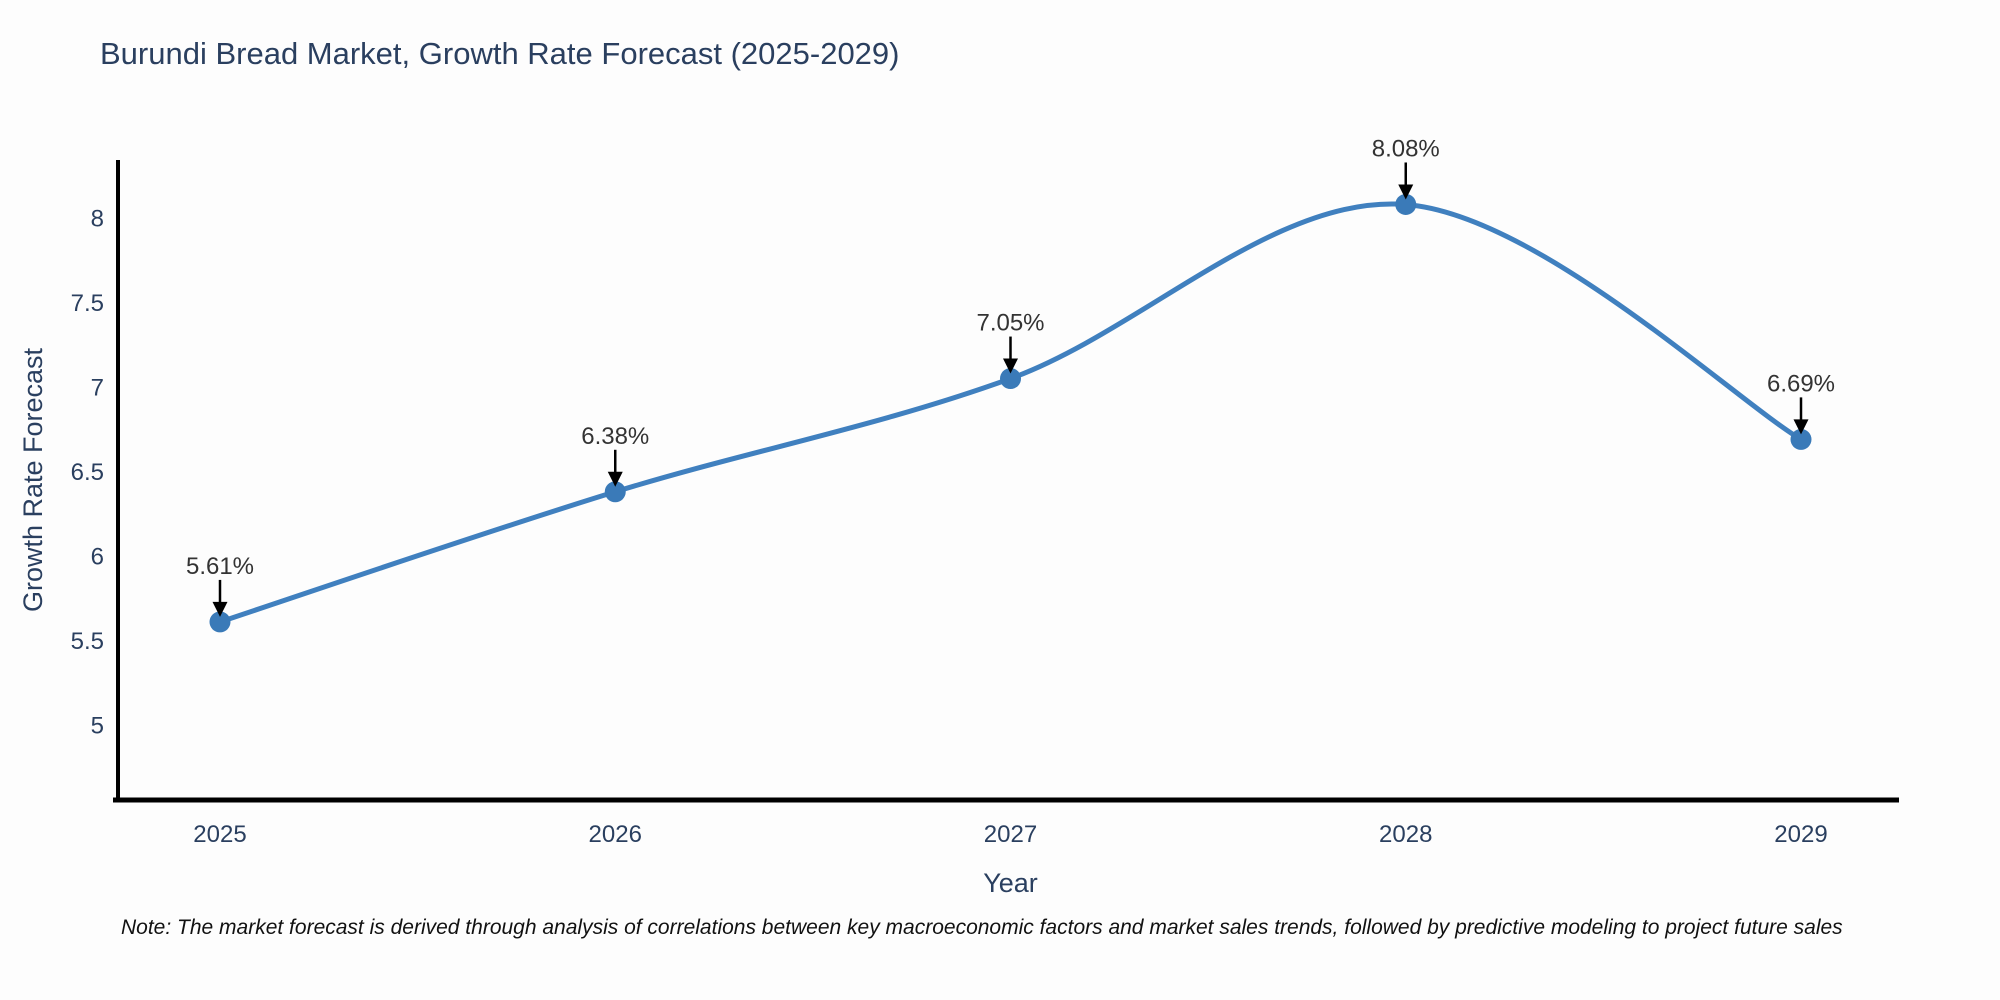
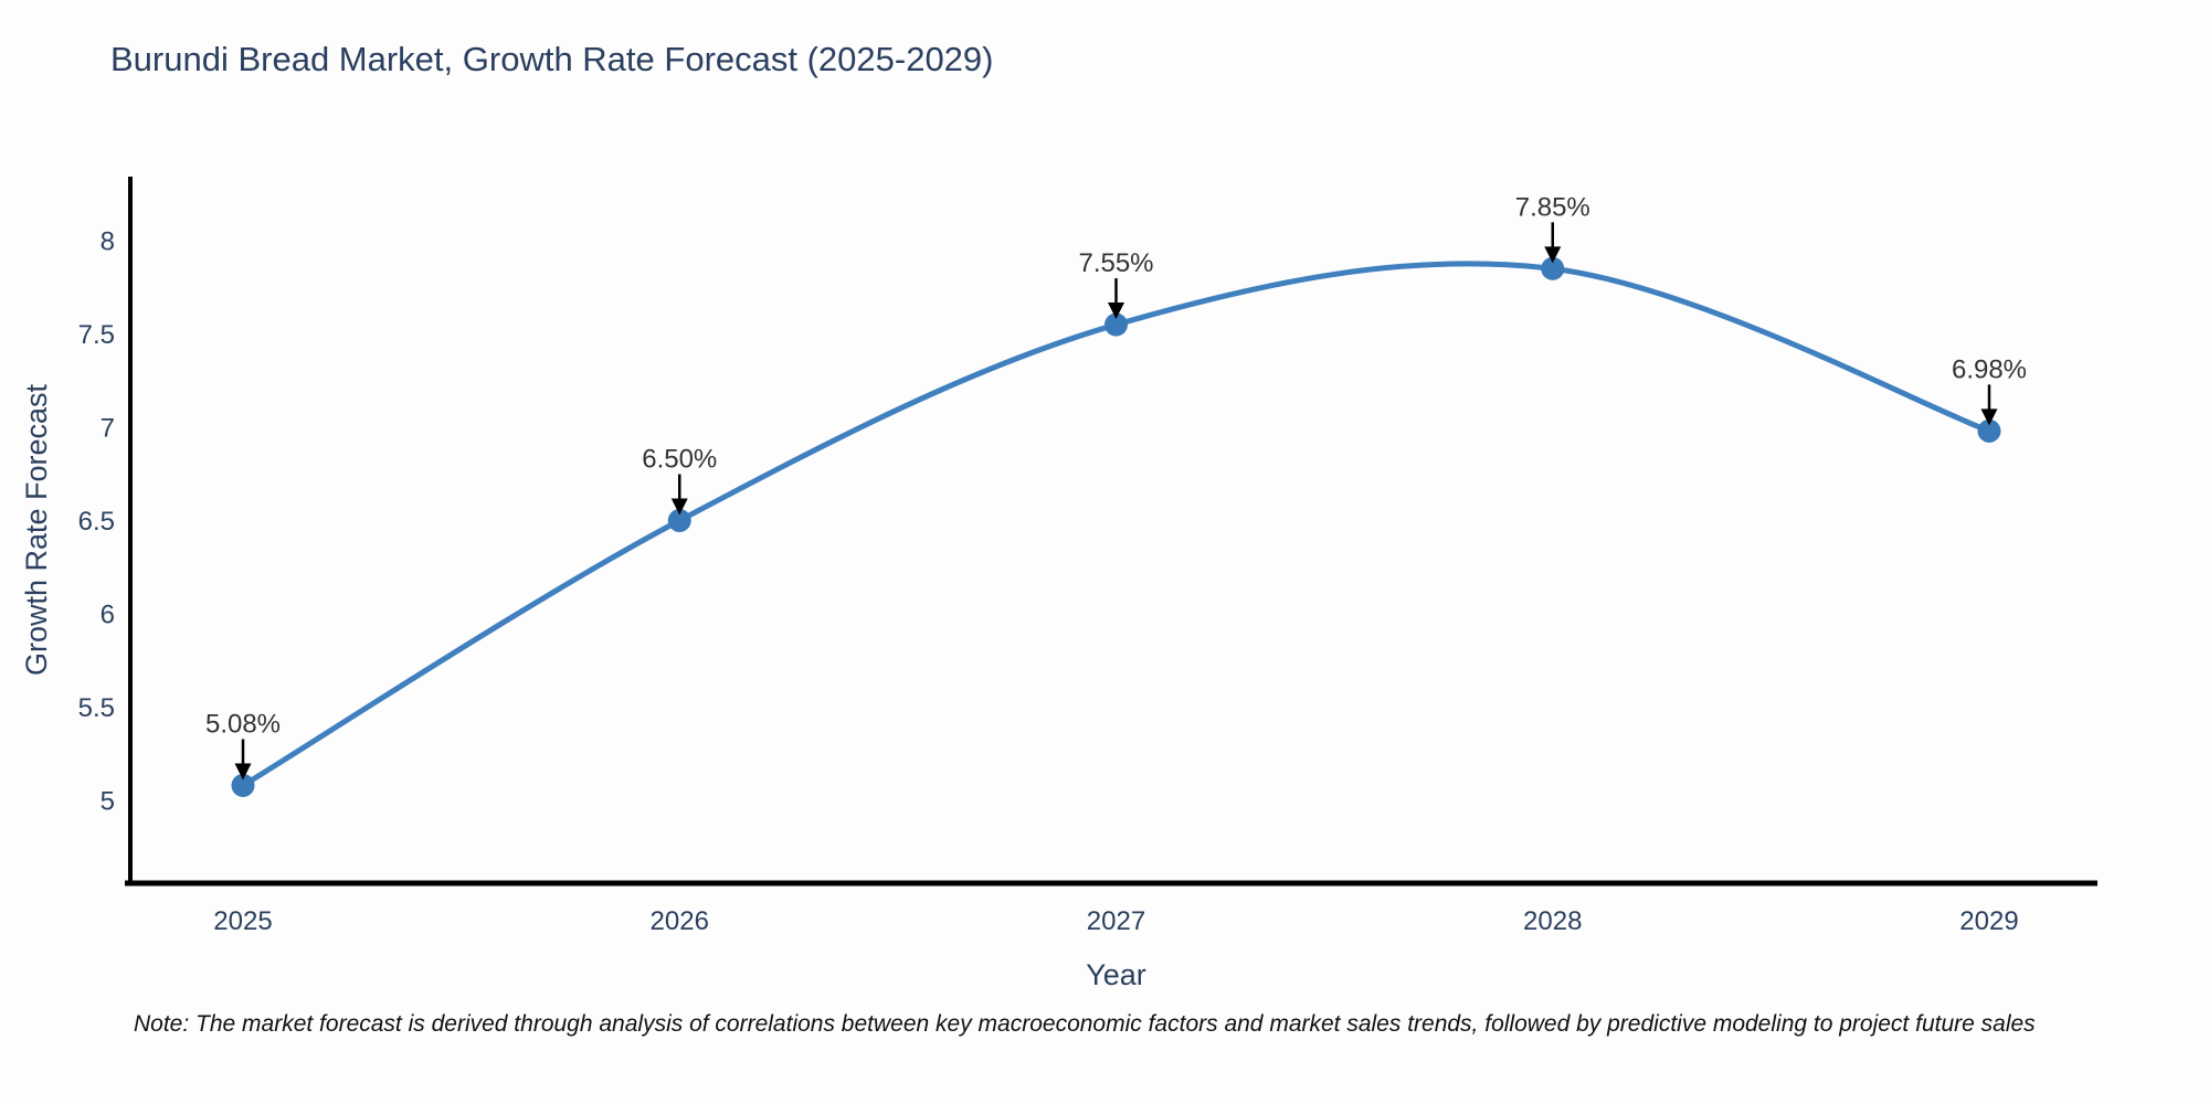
2025: 5.61% -> 5.08%
2026: 6.38% -> 6.50%
2027: 7.05% -> 7.55%
2028: 8.08% -> 7.85%
2029: 6.69% -> 6.98%
